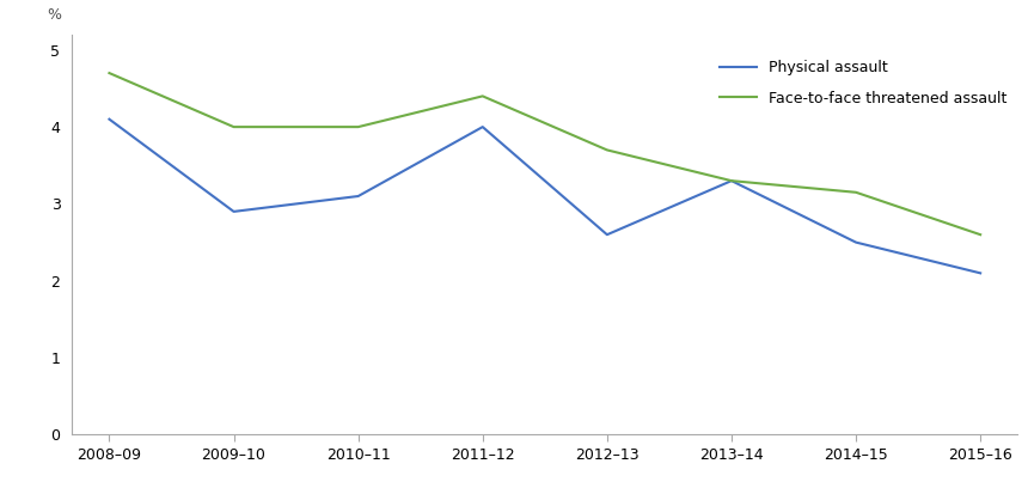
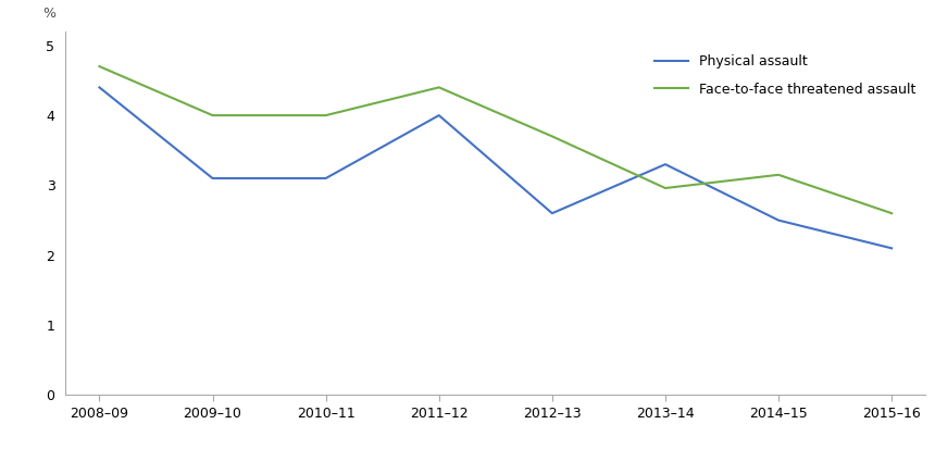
Physical assault/2008–09: 4.1 -> 4.4
Physical assault/2009–10: 2.9 -> 3.1
Face-to-face threatened assault/2013–14: 3.30 -> 2.96
